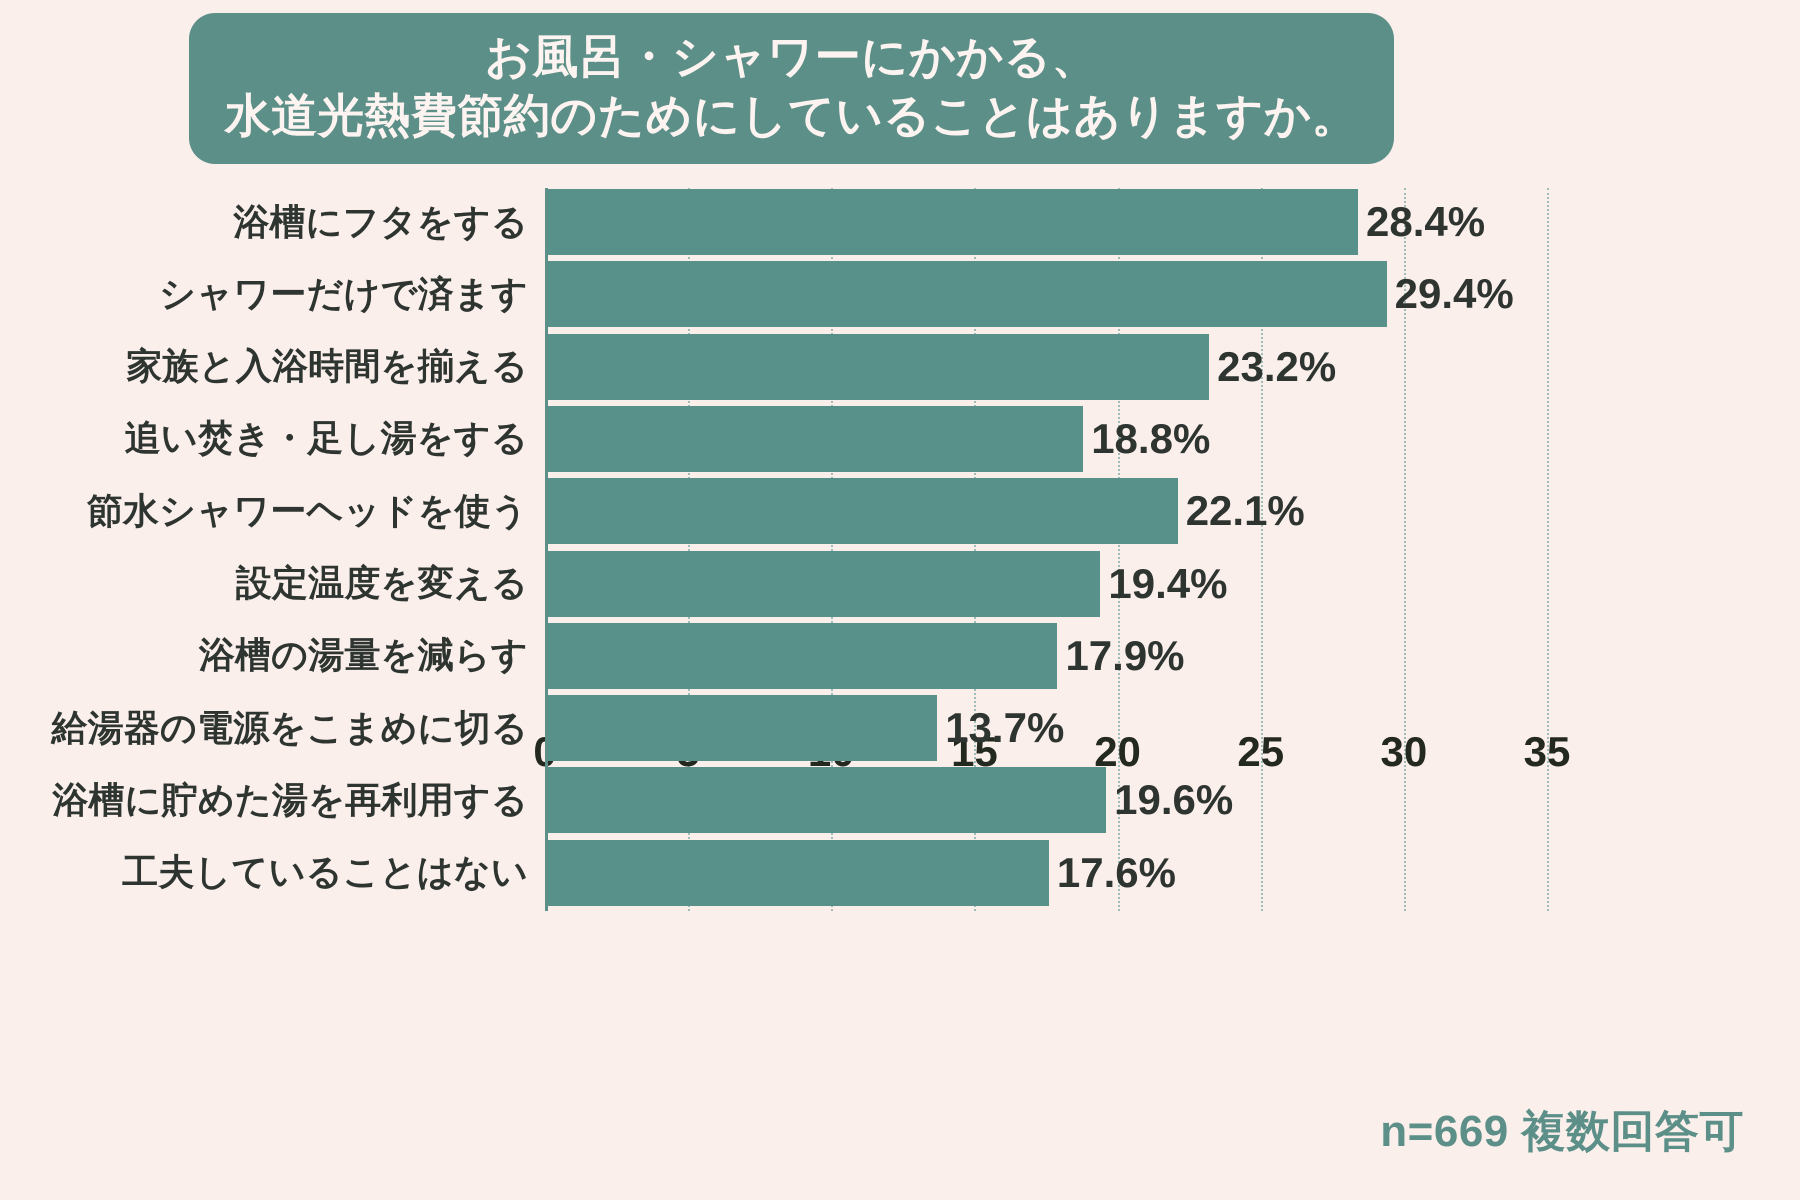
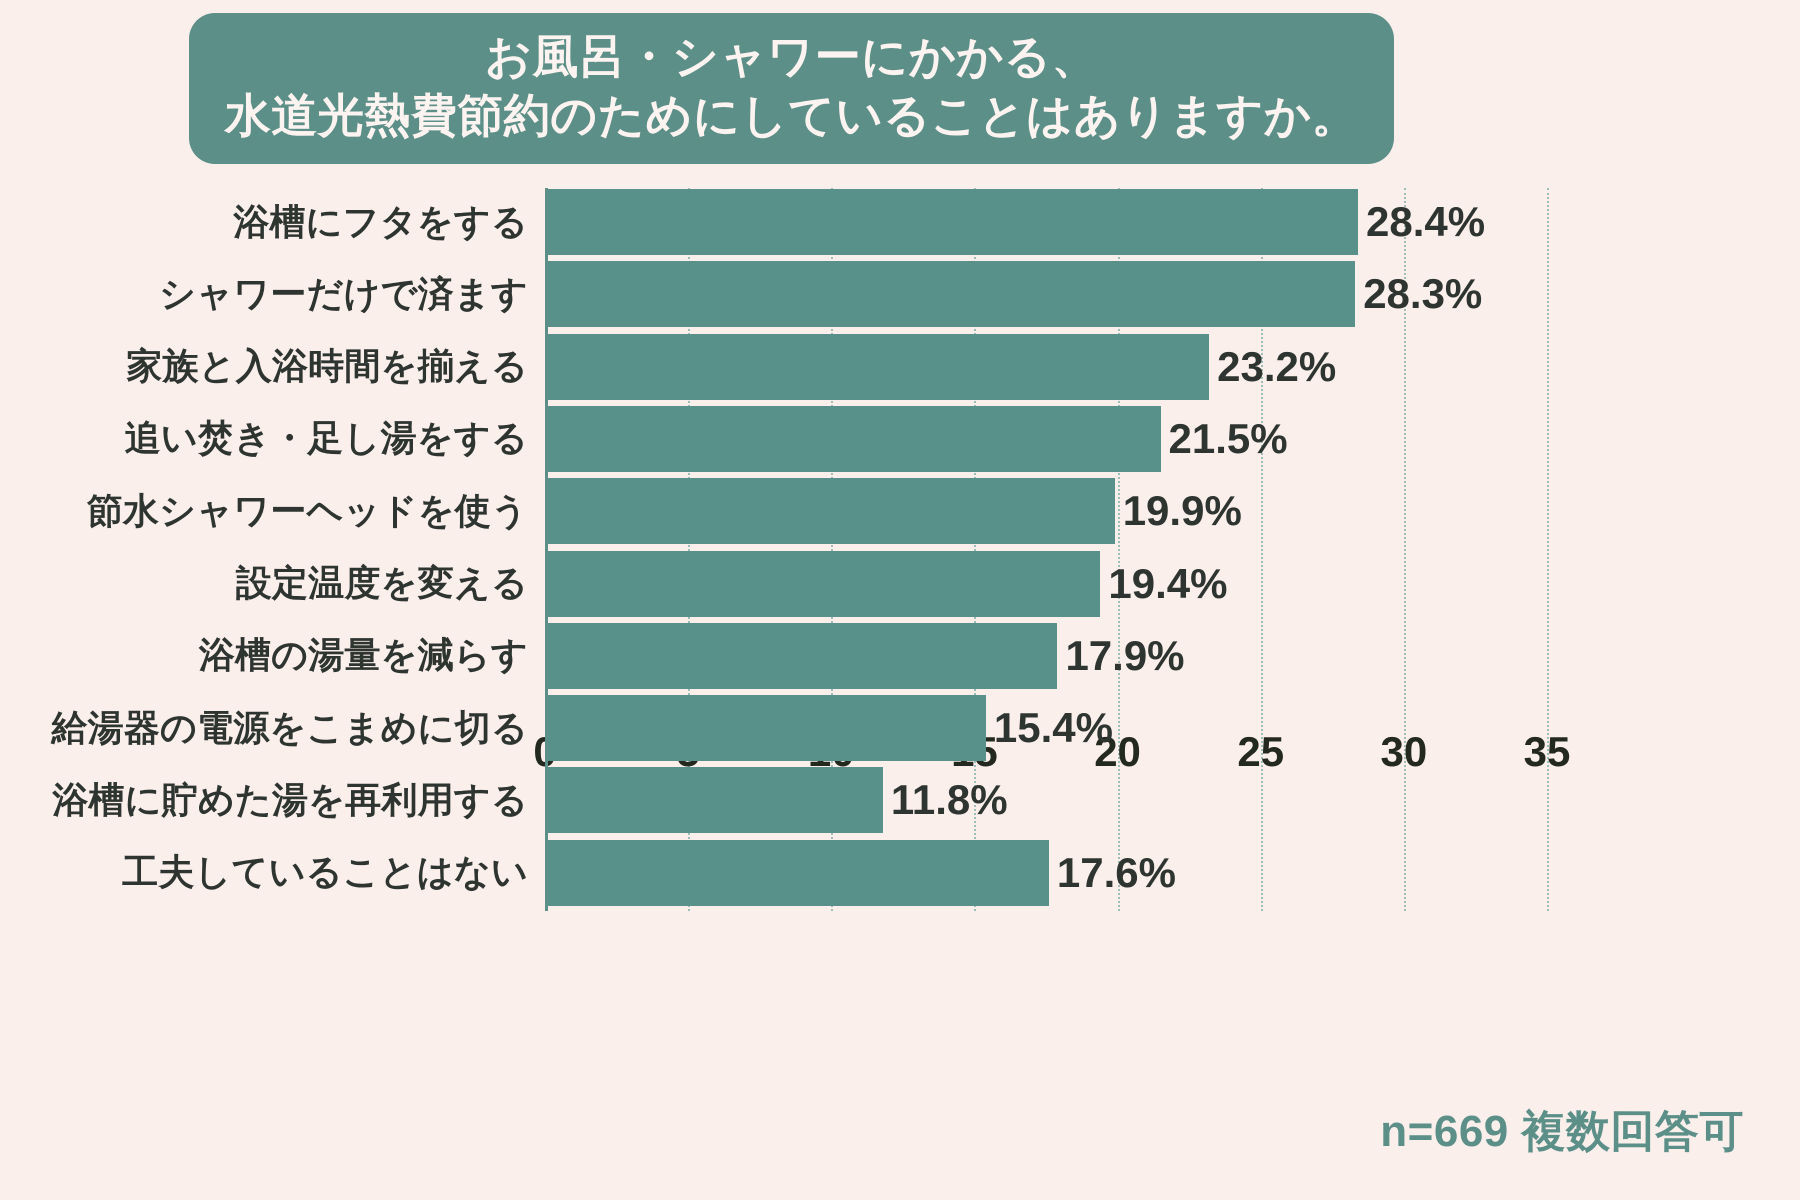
シャワーだけで済ます: 29.4% -> 28.3%
追い焚き・足し湯をする: 18.8% -> 21.5%
節水シャワーヘッドを使う: 22.1% -> 19.9%
給湯器の電源をこまめに切る: 13.7% -> 15.4%
浴槽に貯めた湯を再利用する: 19.6% -> 11.8%
